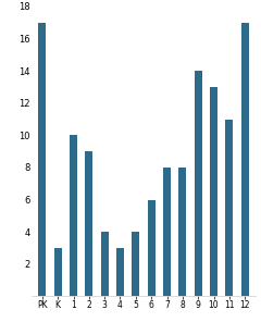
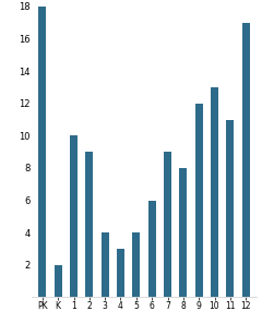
PK: 17 -> 18
K: 3 -> 2
7: 8 -> 9
9: 14 -> 12
